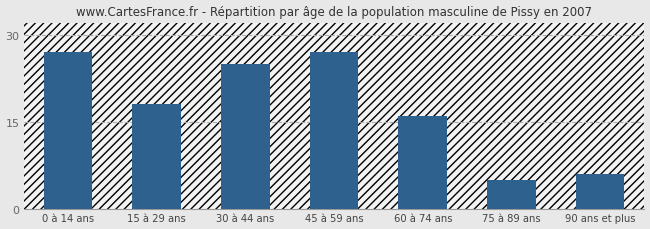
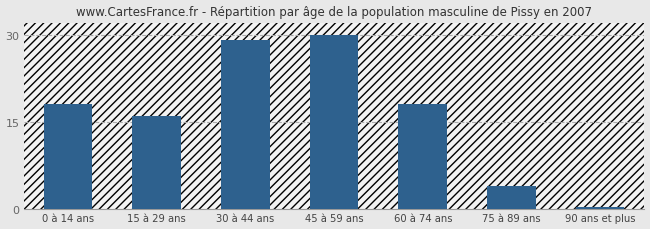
0 à 14 ans: 27.0 -> 18.0
15 à 29 ans: 18.0 -> 16.0
30 à 44 ans: 25.0 -> 29.0
45 à 59 ans: 27.0 -> 30.0
60 à 74 ans: 16.0 -> 18.0
75 à 89 ans: 5.0 -> 4.0
90 ans et plus: 6.0 -> 0.4
